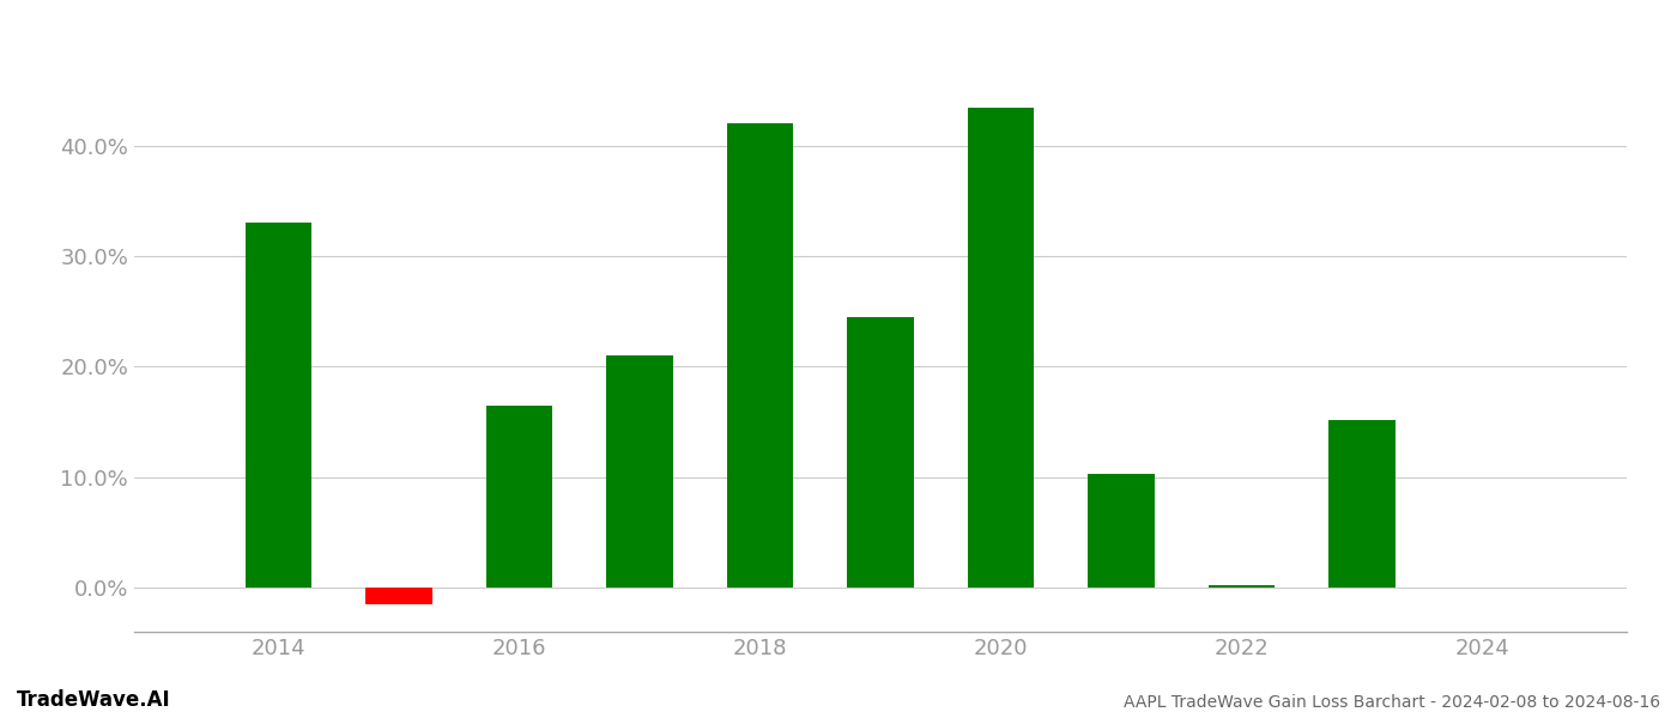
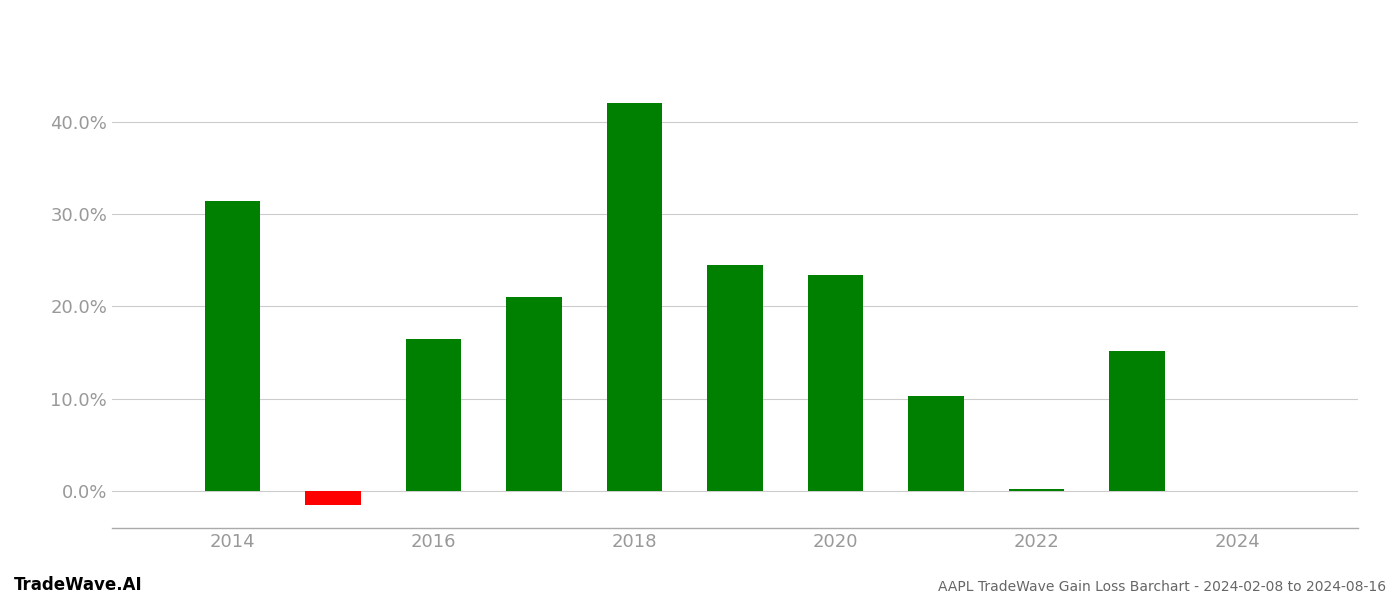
2014: 33.0% -> 31.4%
2020: 43.5% -> 23.4%
